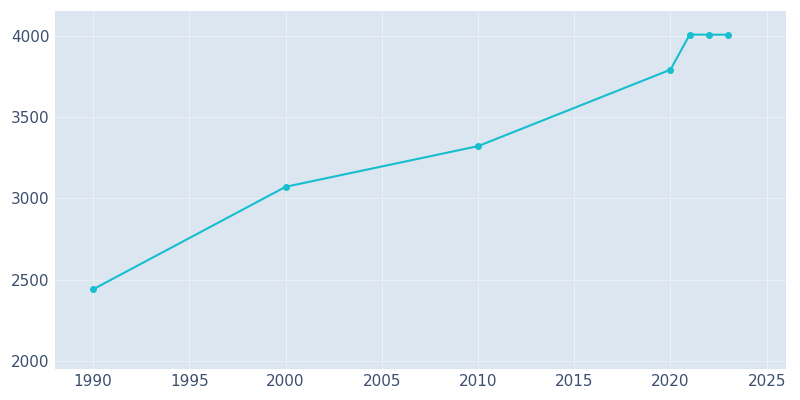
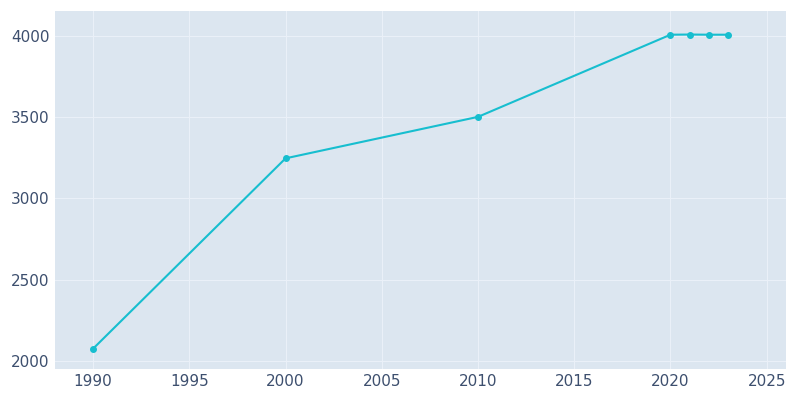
1990: 2440 -> 2080
2000: 3070 -> 3240
2010: 3320 -> 3500
2020: 3790 -> 4000
